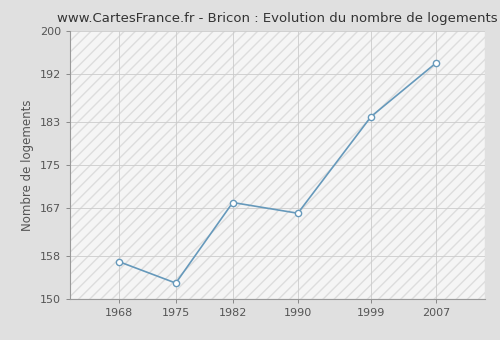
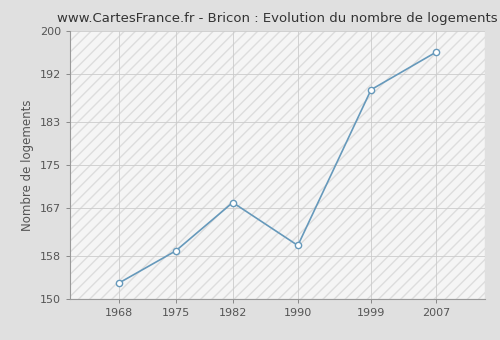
1968: 157 -> 153
1975: 153 -> 159
1990: 166 -> 160
1999: 184 -> 189
2007: 194 -> 196
